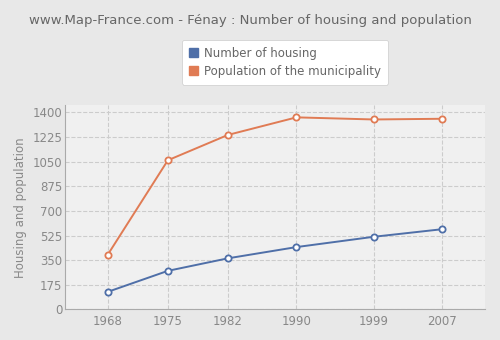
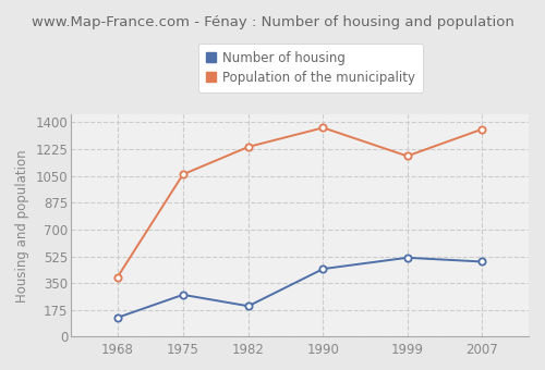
Number of housing/1982: 360 -> 200
Population of the municipality/1999: 1350 -> 1180
Number of housing/2007: 570 -> 490
